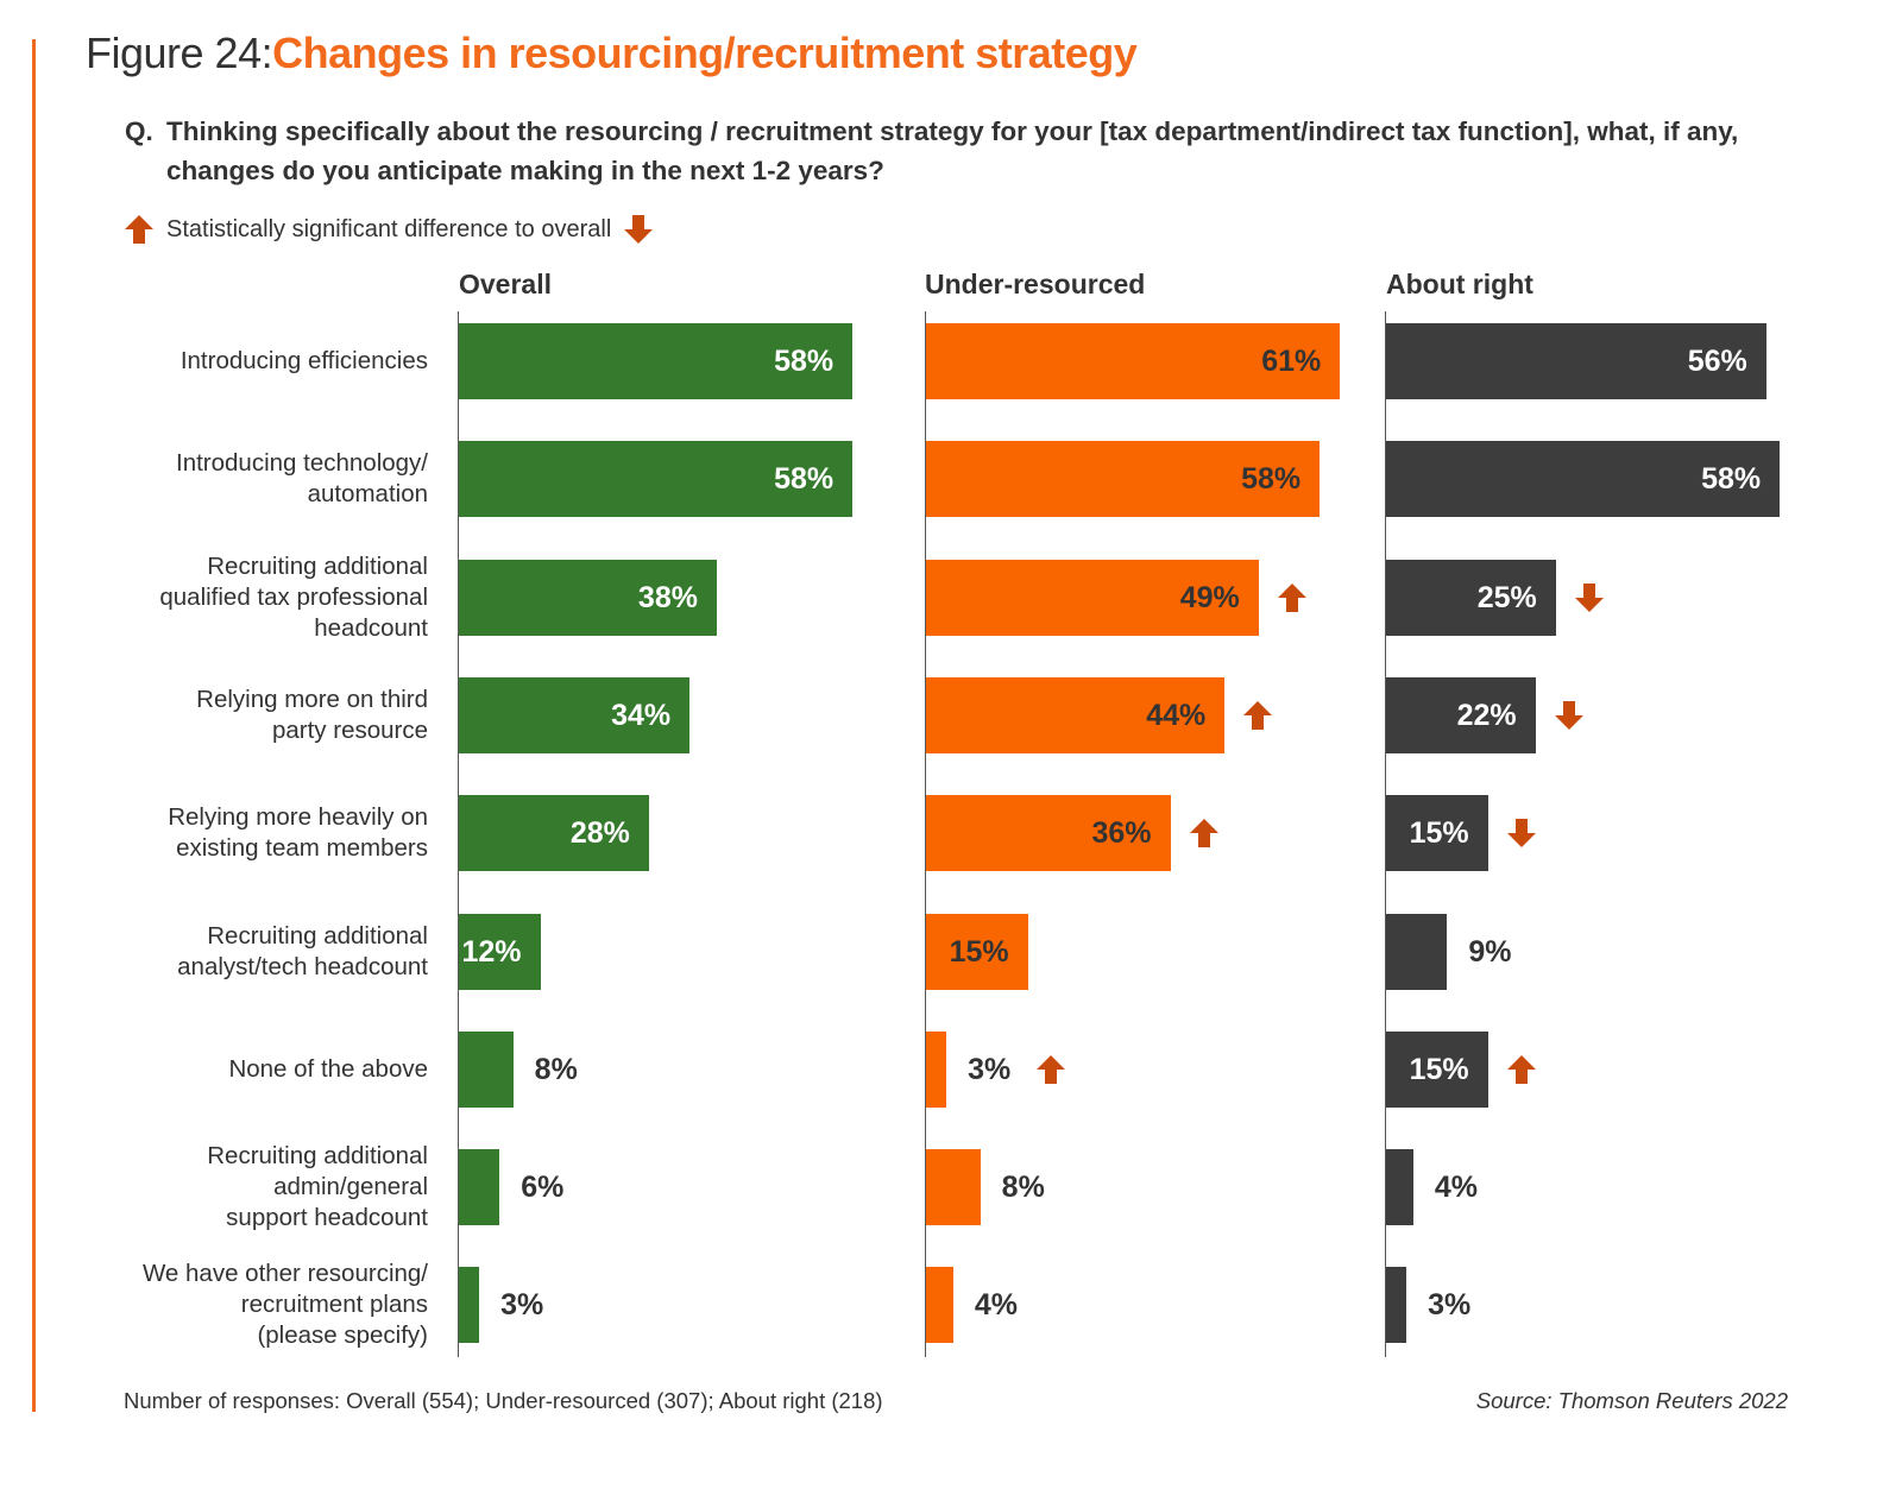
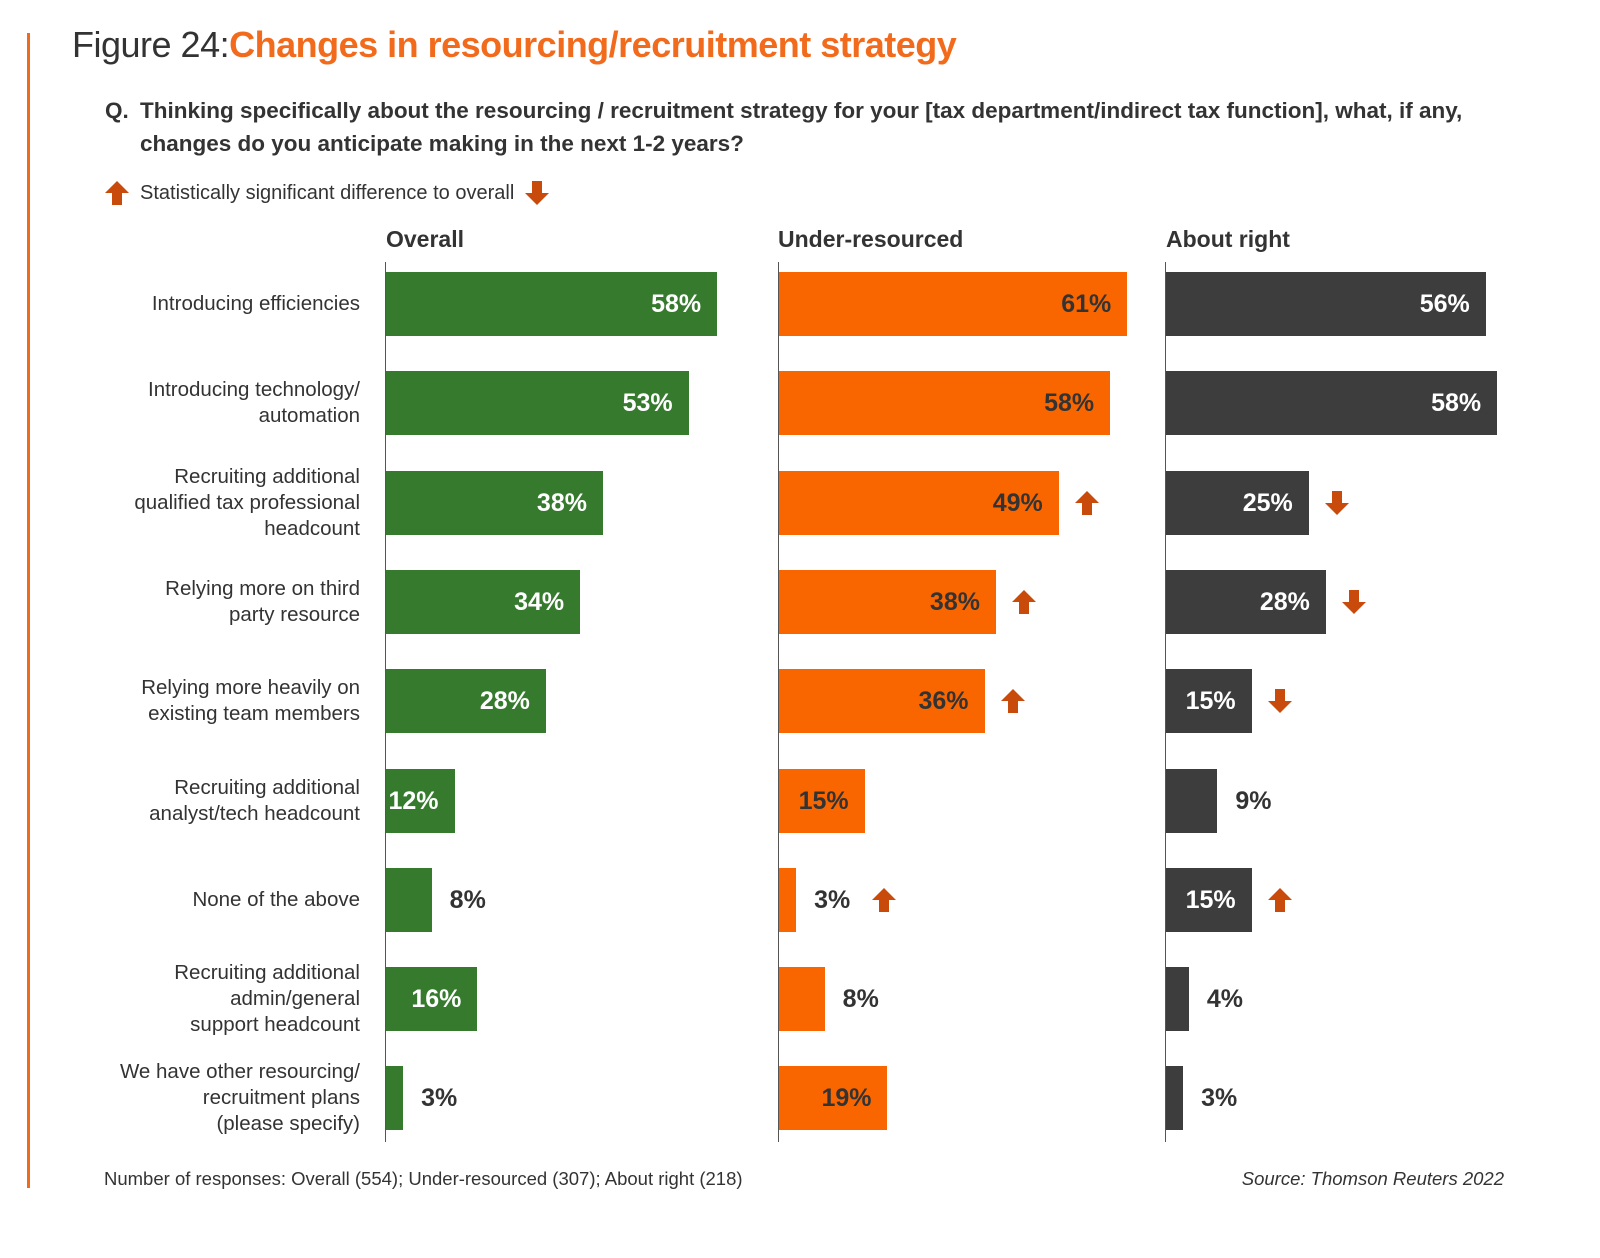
Overall/Introducing technology/ automation: 58% -> 53%
Under-resourced/Relying more on third party resource: 44% -> 38%
About right/Relying more on third party resource: 22% -> 28%
Overall/Recruiting additional admin/general support headcount: 6% -> 16%
Under-resourced/We have other resourcing/ recruitment plans (please specify): 4% -> 19%
